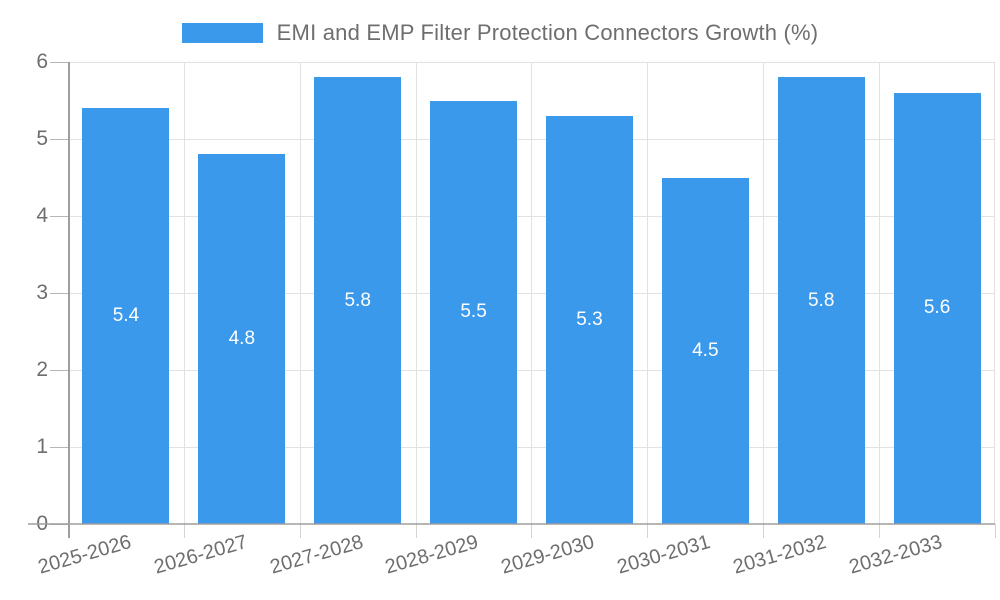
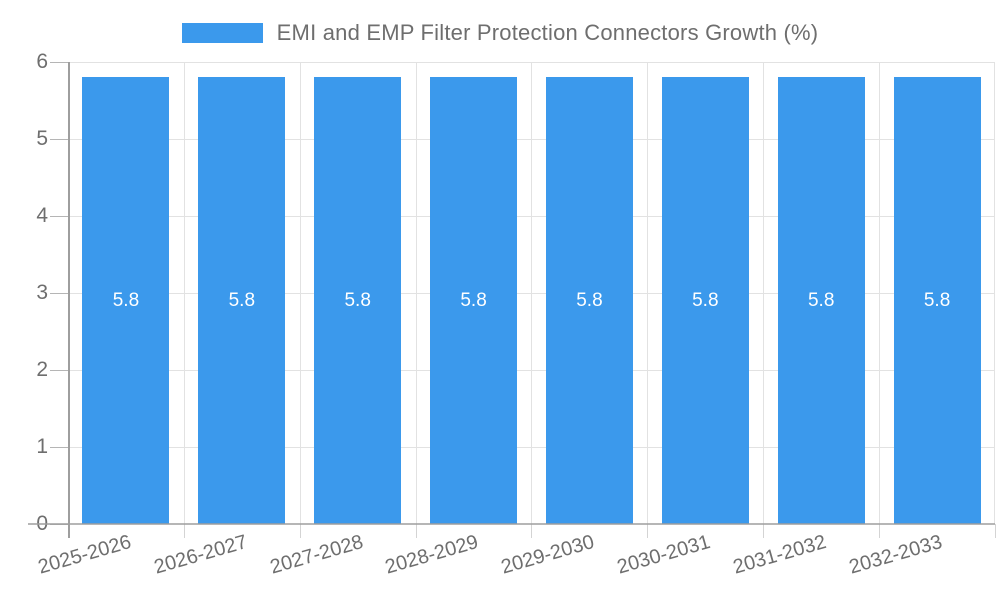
2025-2026: 5.4 -> 5.8
2026-2027: 4.8 -> 5.8
2028-2029: 5.5 -> 5.8
2029-2030: 5.3 -> 5.8
2030-2031: 4.5 -> 5.8
2032-2033: 5.6 -> 5.8
